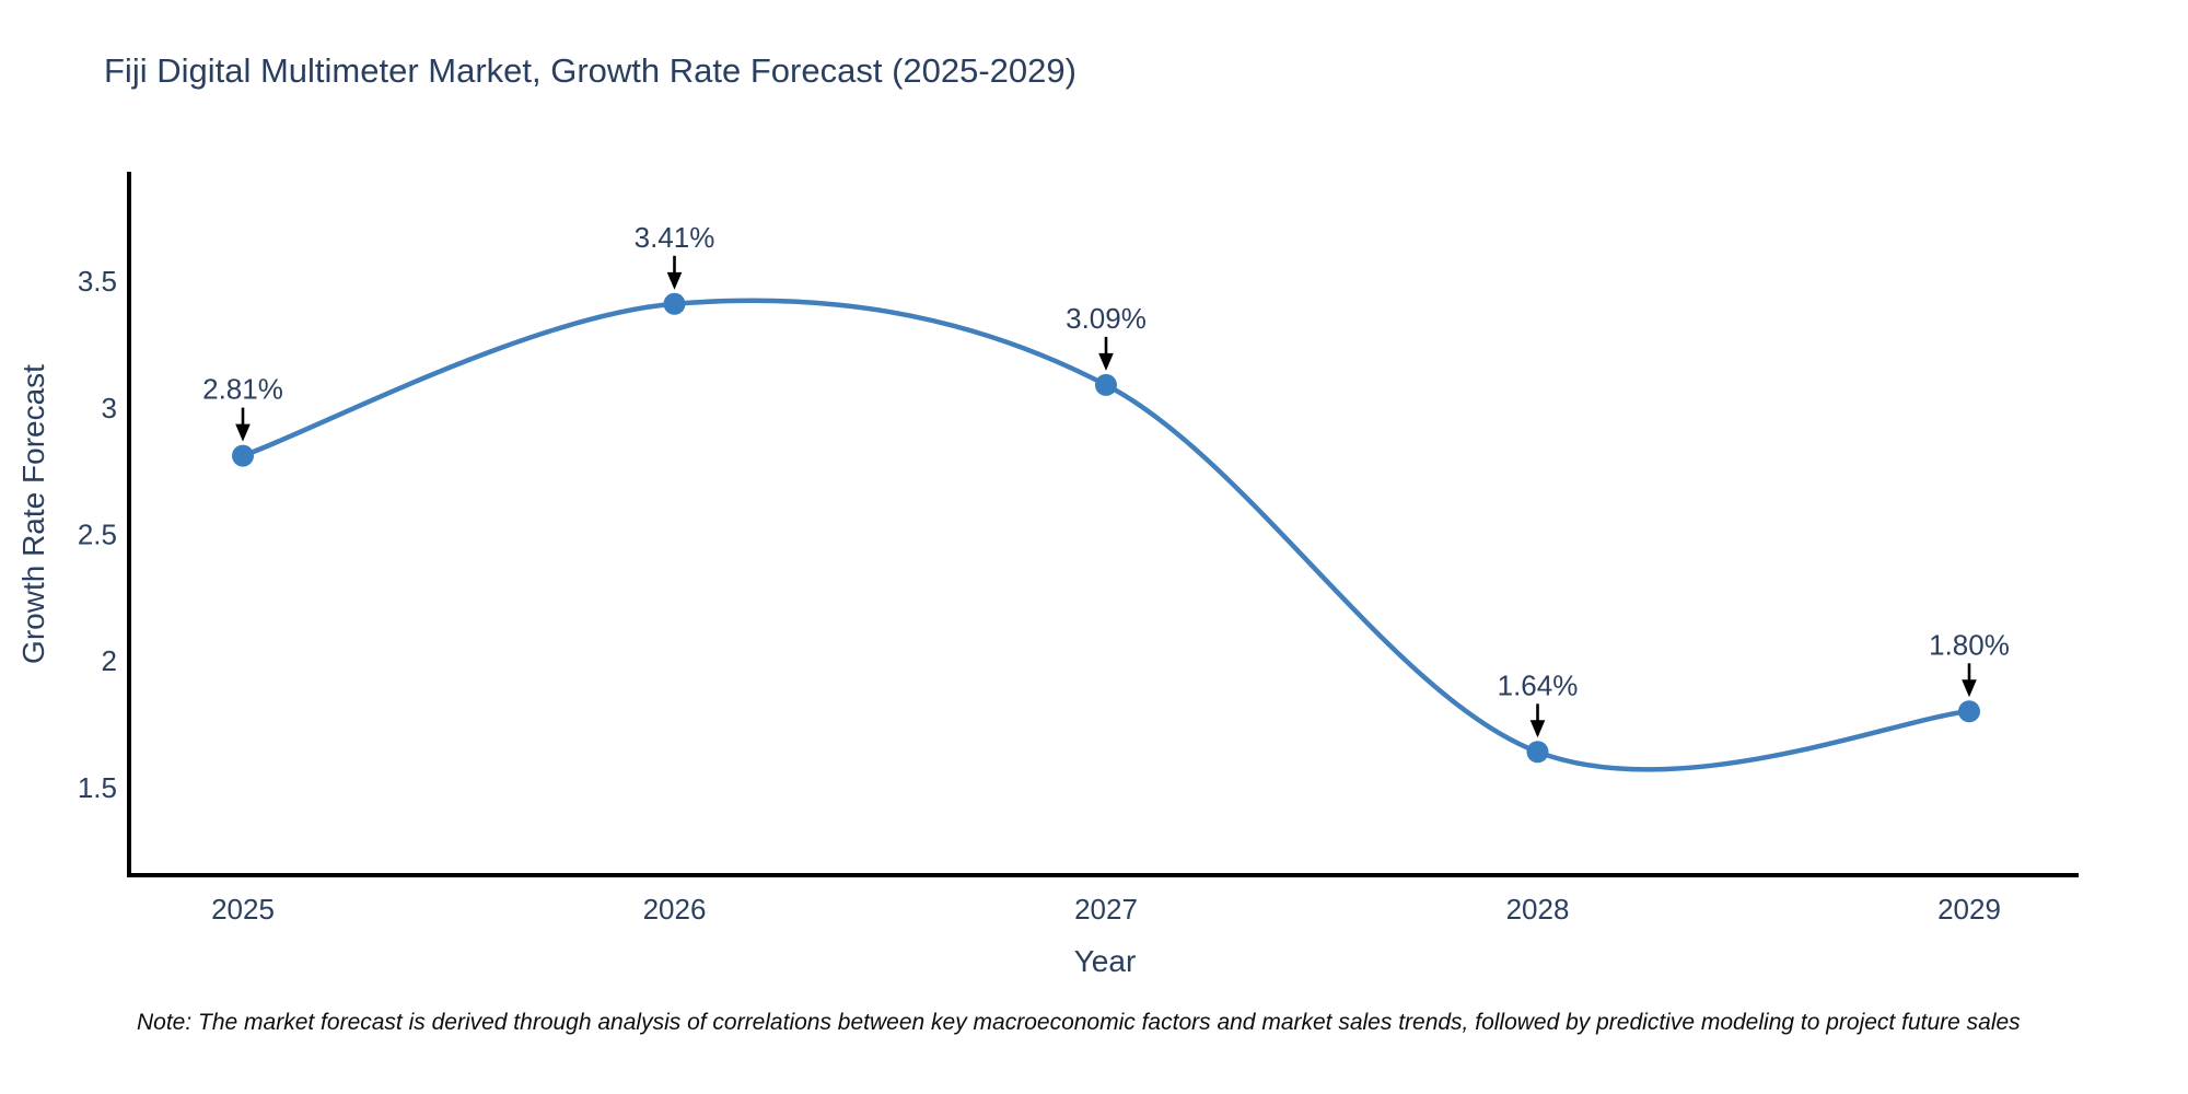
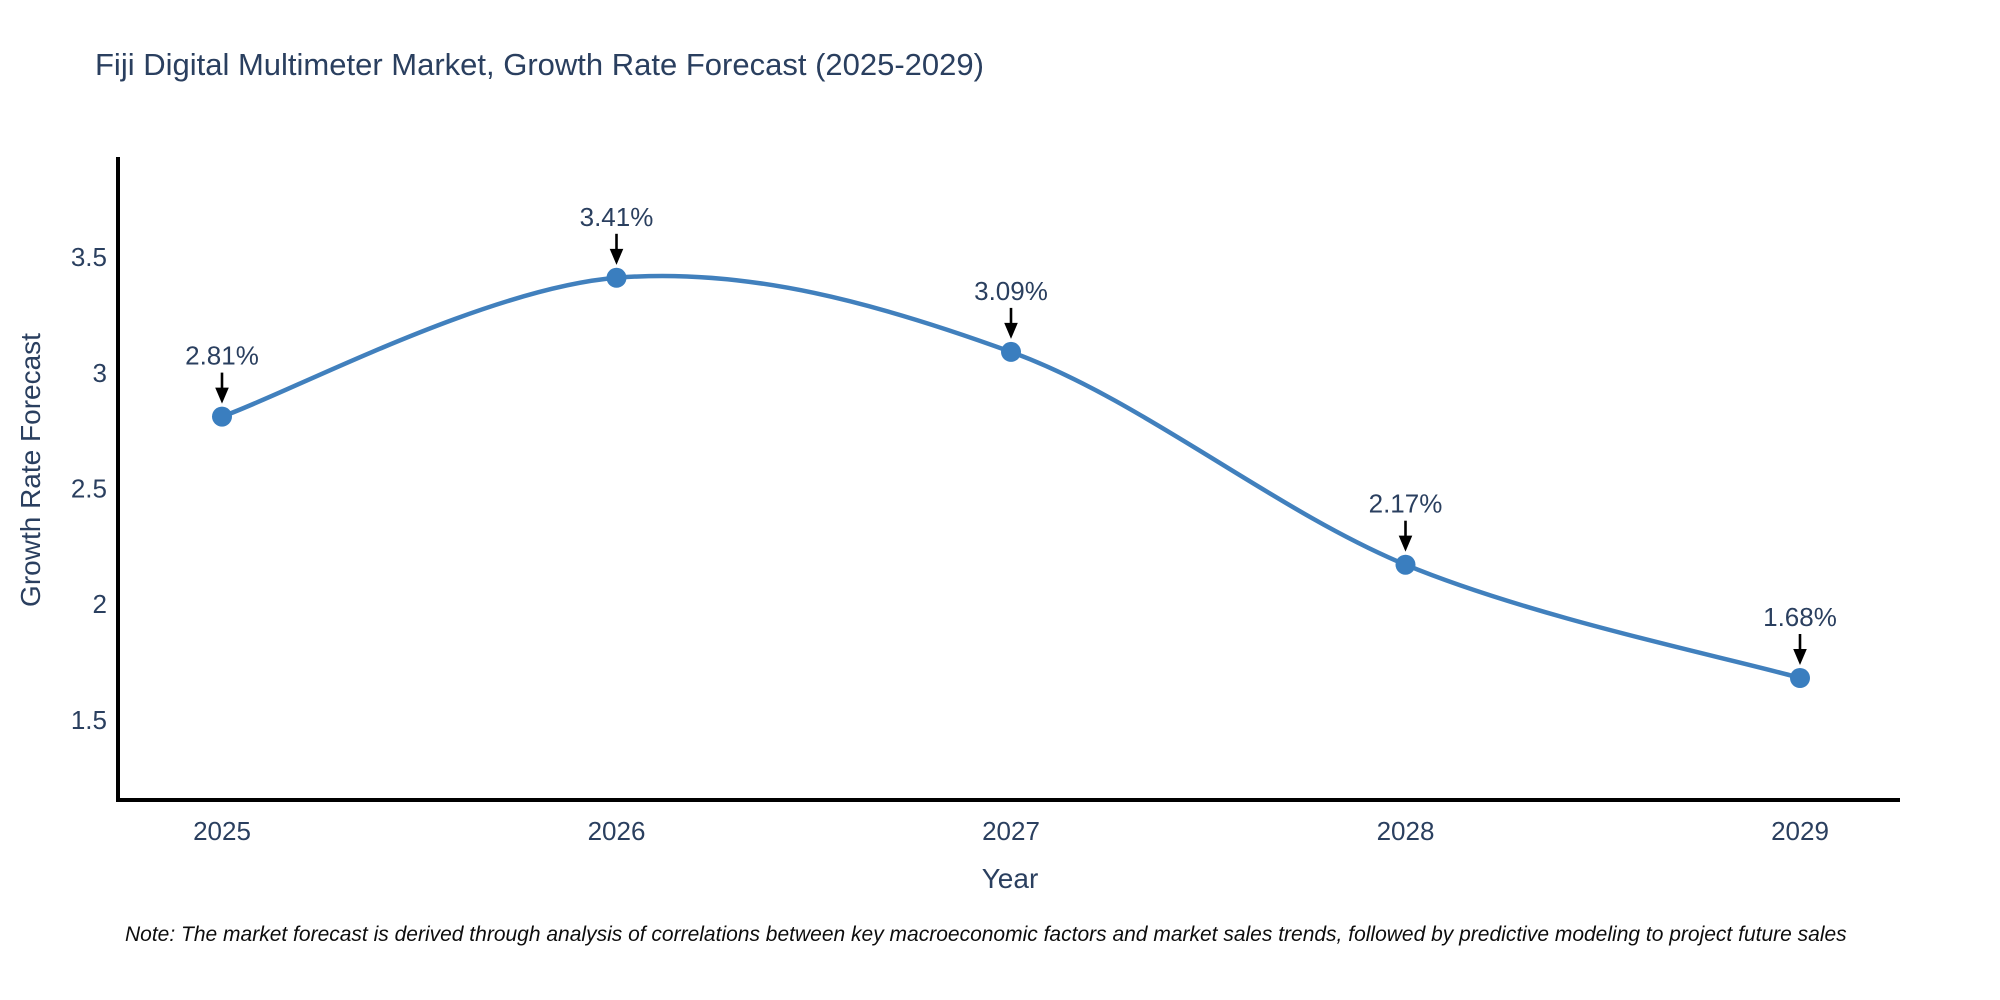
2028: 1.64% -> 2.17%
2029: 1.80% -> 1.68%
